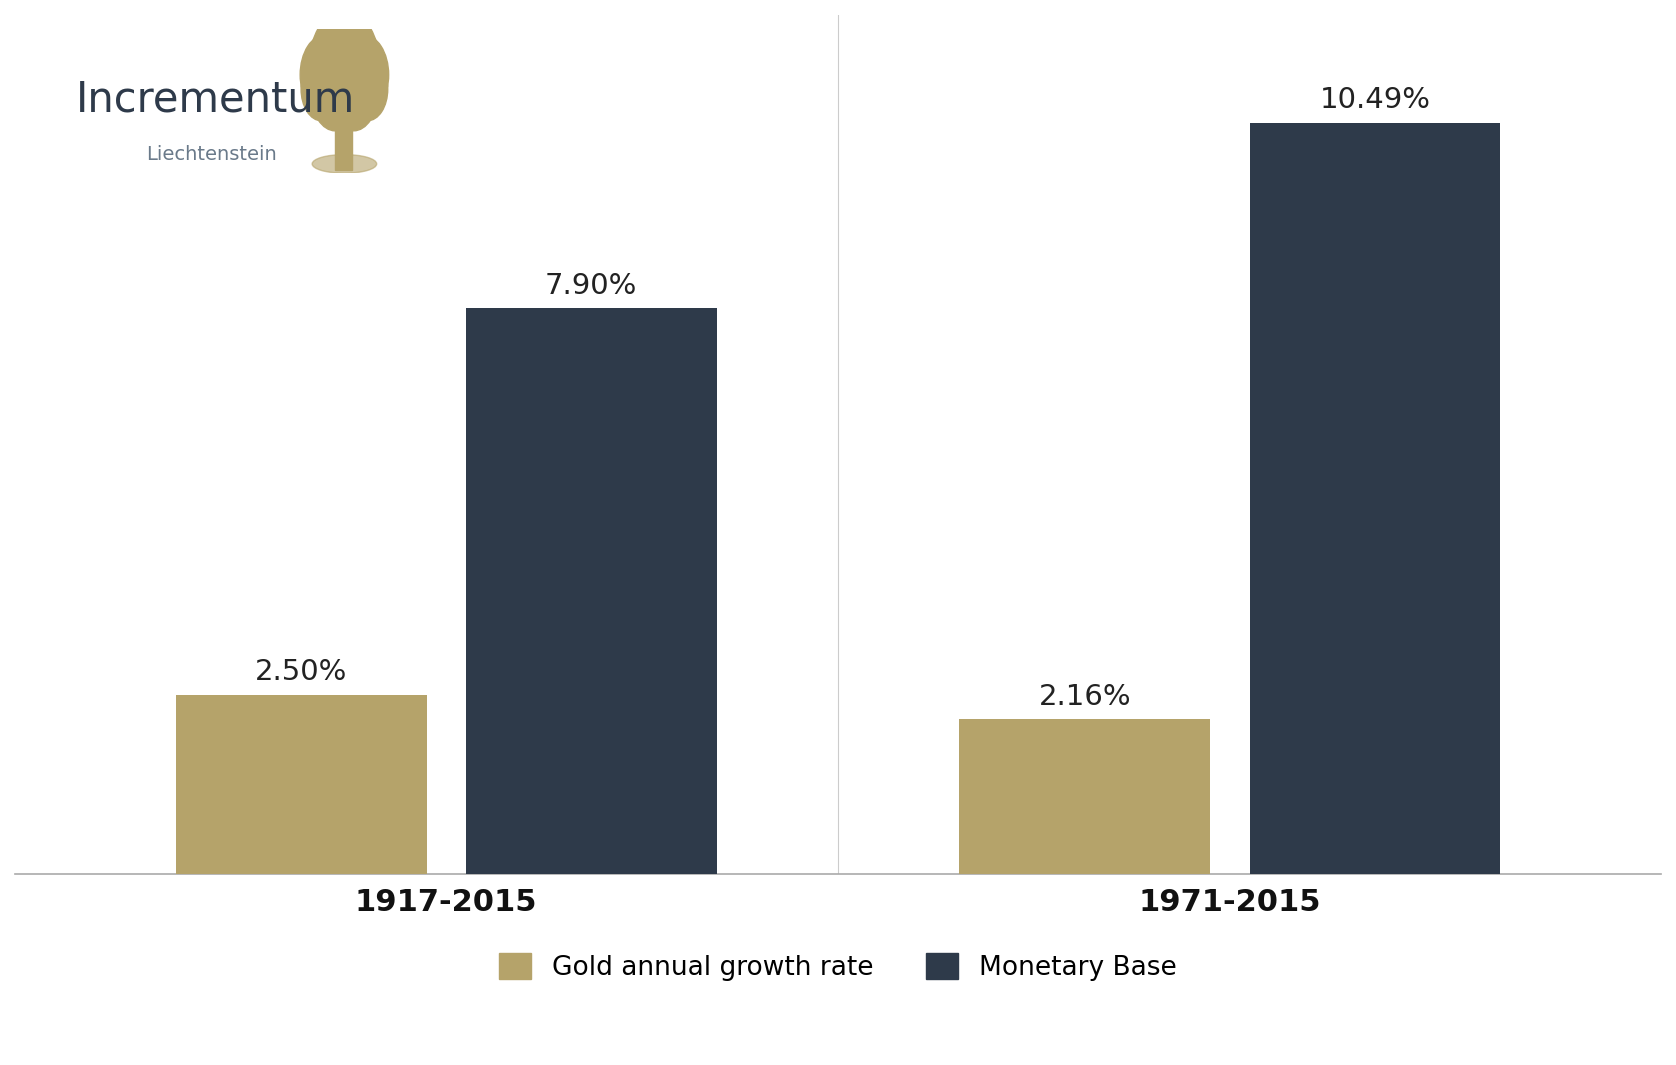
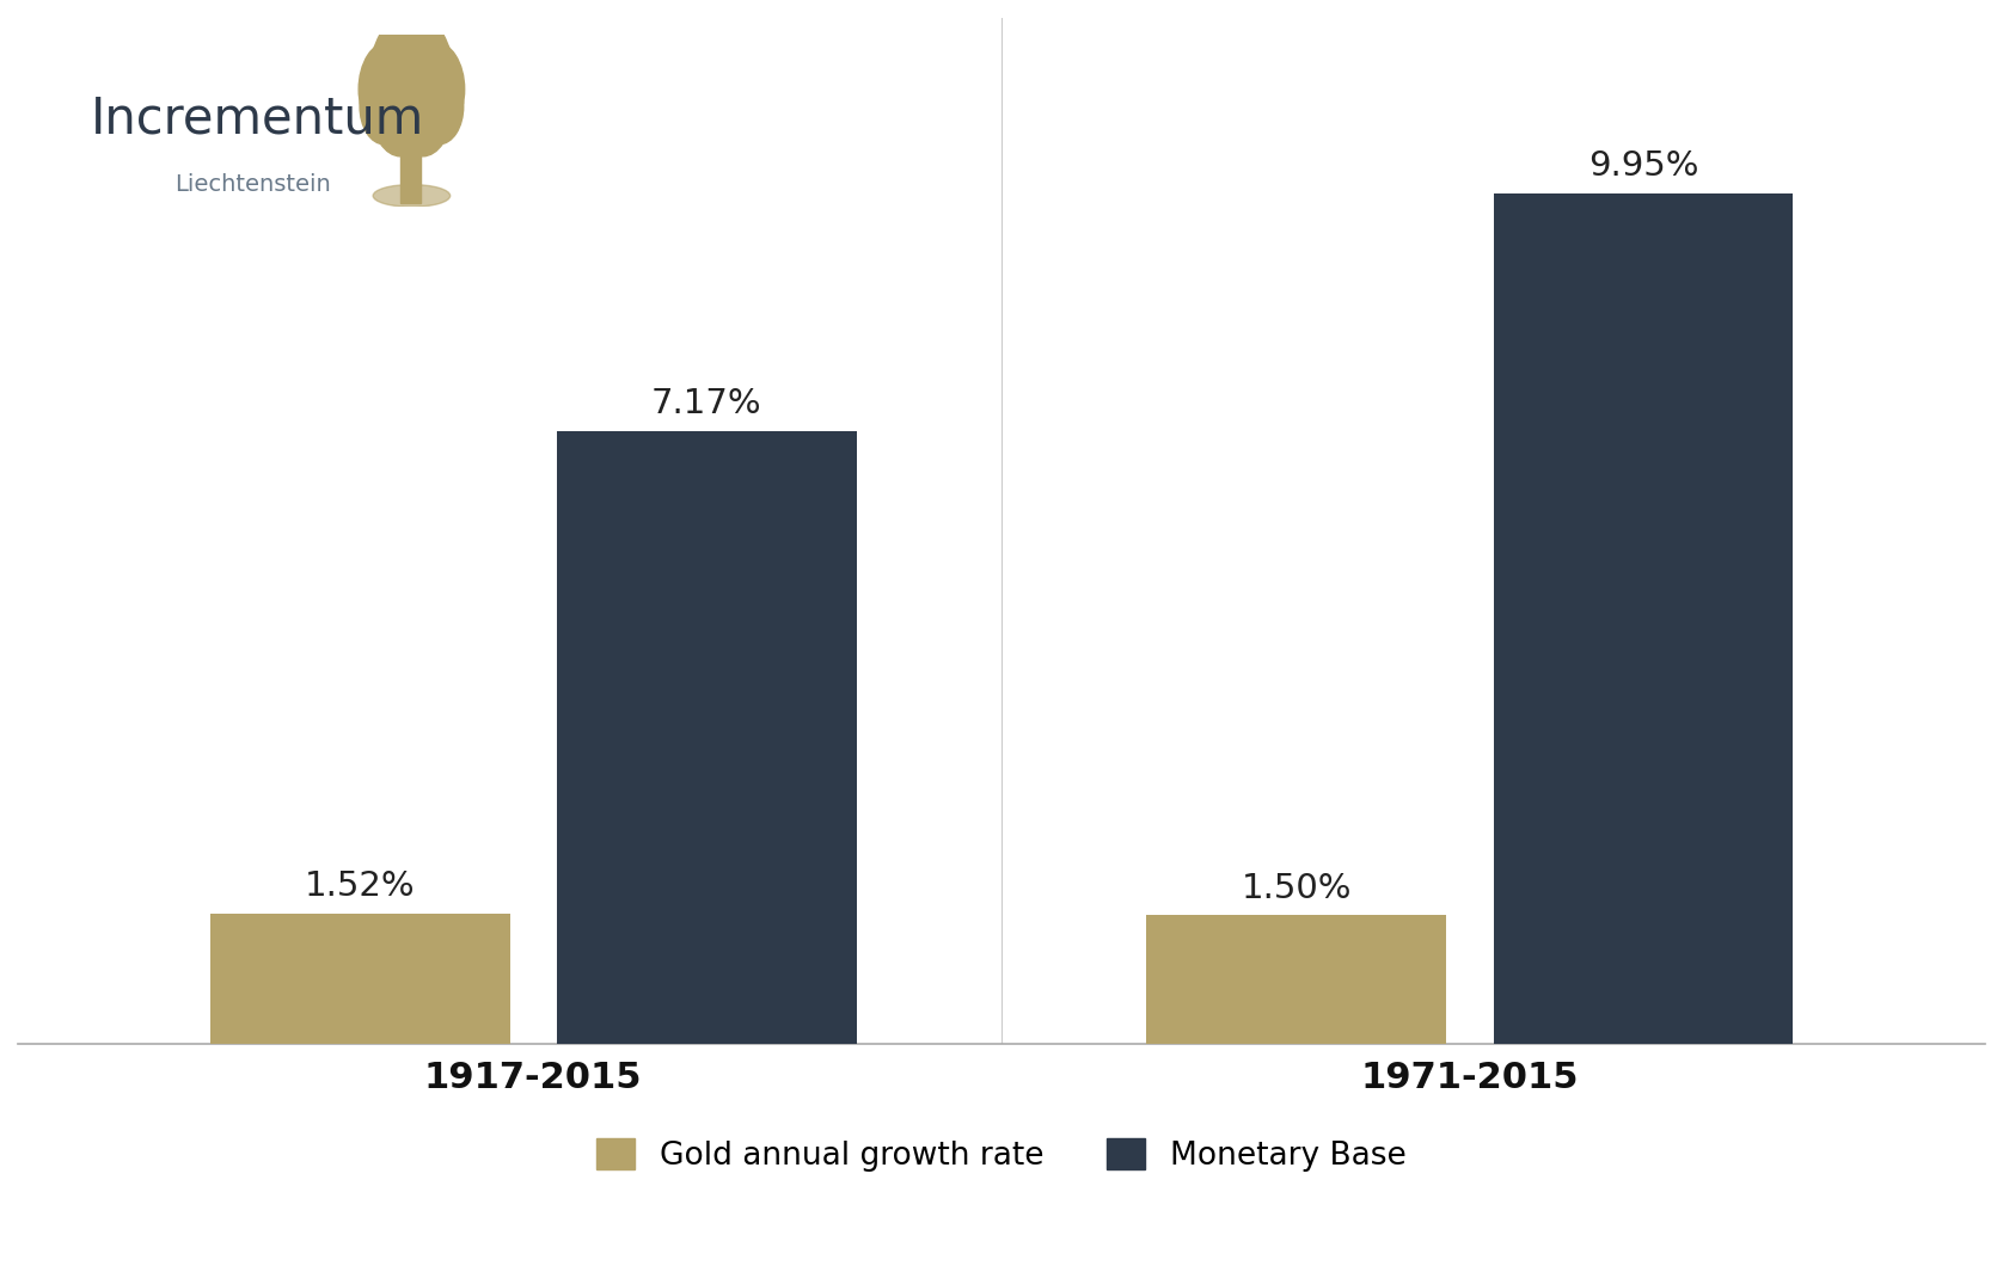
Gold annual growth rate/1917-2015: 2.50% -> 1.52%
Monetary Base/1917-2015: 7.90% -> 7.17%
Gold annual growth rate/1971-2015: 2.16% -> 1.50%
Monetary Base/1971-2015: 10.49% -> 9.95%
